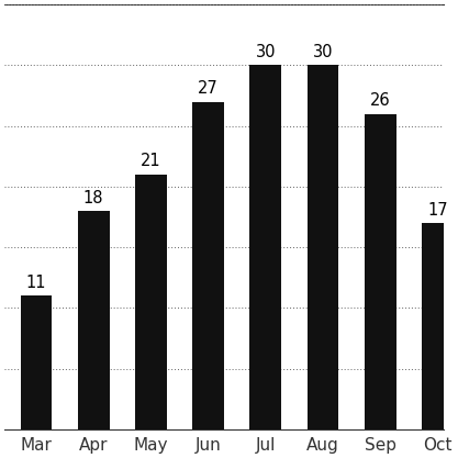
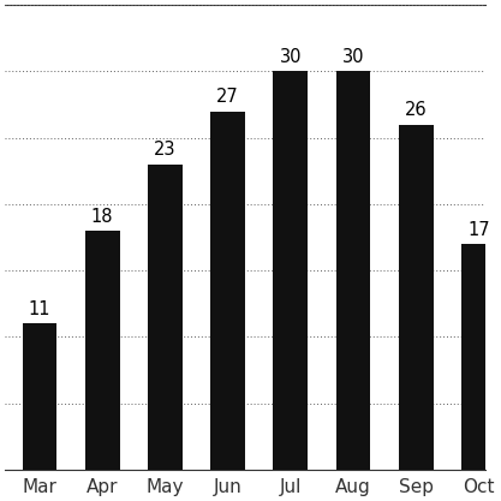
May: 21 -> 23
